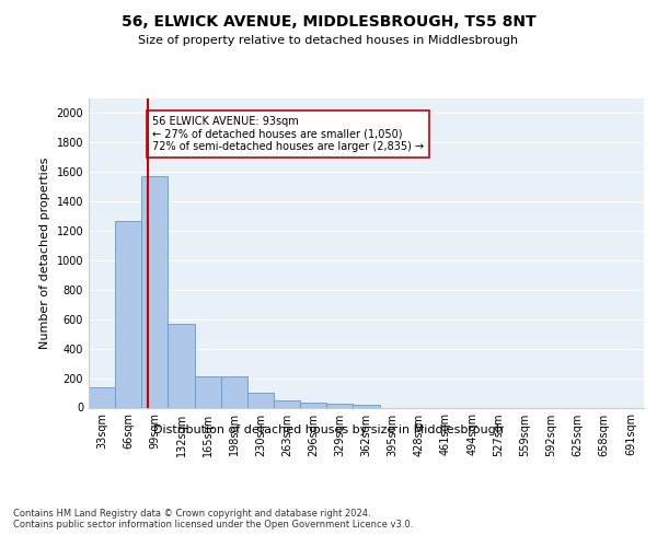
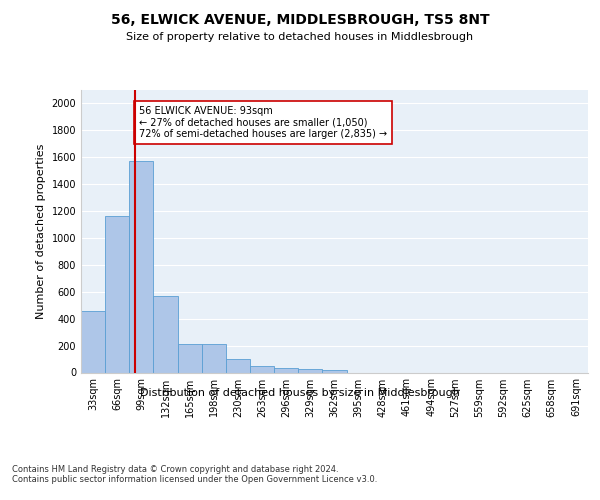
33sqm: 140 -> 460
66sqm: 1270 -> 1160
